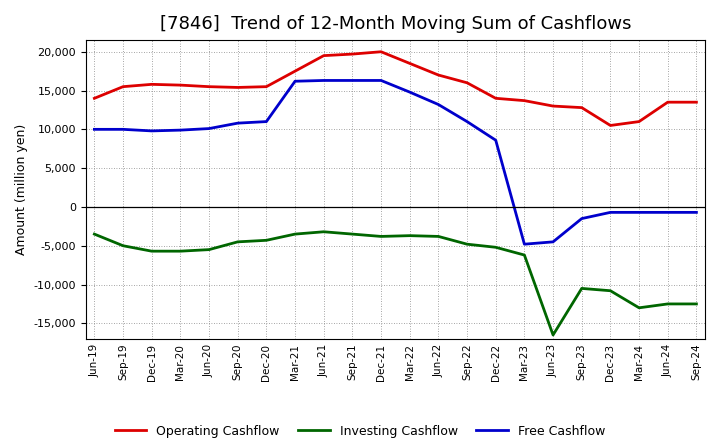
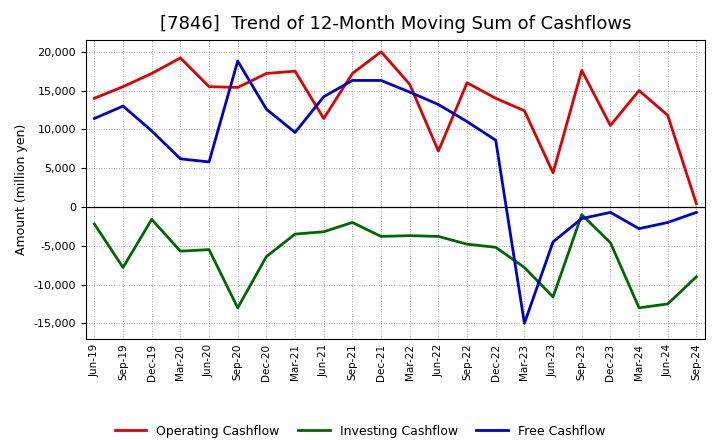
Investing Cashflow/Jun-19: -3,500 -> -2,200
Free Cashflow/Jun-19: 10,000 -> 11,400
Investing Cashflow/Sep-19: -5,000 -> -7,800
Free Cashflow/Sep-19: 10,000 -> 13,000
Operating Cashflow/Dec-19: 15,800 -> 17,200
Investing Cashflow/Dec-19: -5,700 -> -1,600
Operating Cashflow/Mar-20: 15,700 -> 19,200
Free Cashflow/Mar-20: 9,900 -> 6,200
Free Cashflow/Jun-20: 10,100 -> 5,800
Investing Cashflow/Sep-20: -4,500 -> -13,000
Free Cashflow/Sep-20: 10,800 -> 18,800
Operating Cashflow/Dec-20: 15,500 -> 17,200
Investing Cashflow/Dec-20: -4,300 -> -6,400
Free Cashflow/Dec-20: 11,000 -> 12,600
Free Cashflow/Mar-21: 16,200 -> 9,600
Operating Cashflow/Jun-21: 19,500 -> 11,400
Free Cashflow/Jun-21: 16,300 -> 14,200
Operating Cashflow/Sep-21: 19,700 -> 17,200
Investing Cashflow/Sep-21: -3,500 -> -2,000
Operating Cashflow/Mar-22: 18,500 -> 15,800
Operating Cashflow/Jun-22: 17,000 -> 7,200
Operating Cashflow/Mar-23: 13,700 -> 12,400
Investing Cashflow/Mar-23: -6,200 -> -7,800
Free Cashflow/Mar-23: -4,800 -> -15,000
Operating Cashflow/Jun-23: 13,000 -> 4,400
Investing Cashflow/Jun-23: -16,500 -> -11,600
Operating Cashflow/Sep-23: 12,800 -> 17,600
Investing Cashflow/Sep-23: -10,500 -> -1,000
Investing Cashflow/Dec-23: -10,800 -> -4,600
Operating Cashflow/Mar-24: 11,000 -> 15,000
Free Cashflow/Mar-24: -700 -> -2,800
Operating Cashflow/Jun-24: 13,500 -> 11,800
Free Cashflow/Jun-24: -700 -> -2,000
Operating Cashflow/Sep-24: 13,500 -> 400
Investing Cashflow/Sep-24: -12,500 -> -9,000
